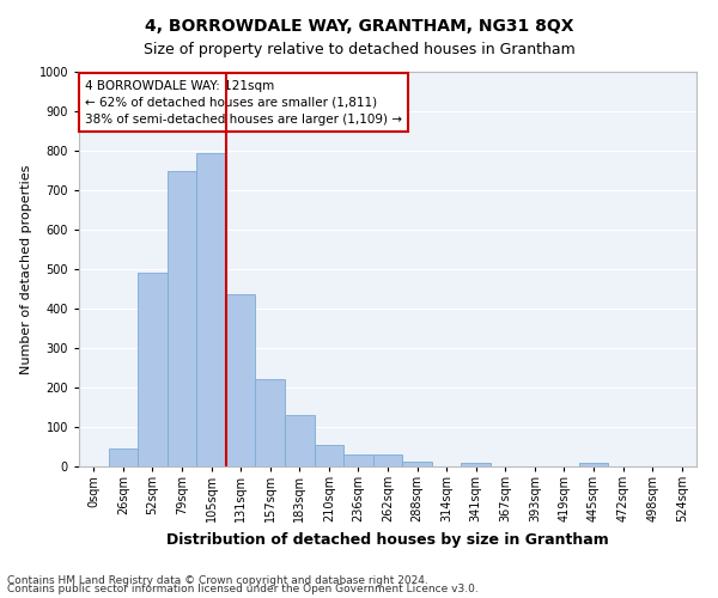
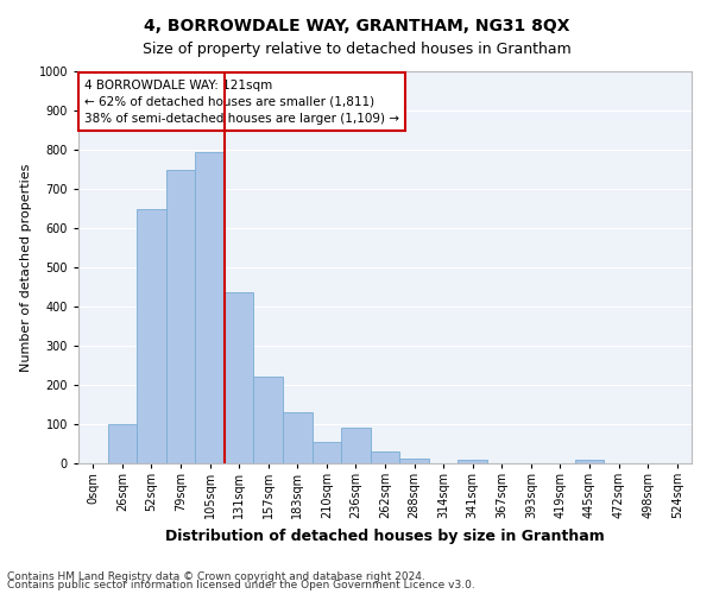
26sqm: 45 -> 100
52sqm: 490 -> 650
236sqm: 30 -> 90
